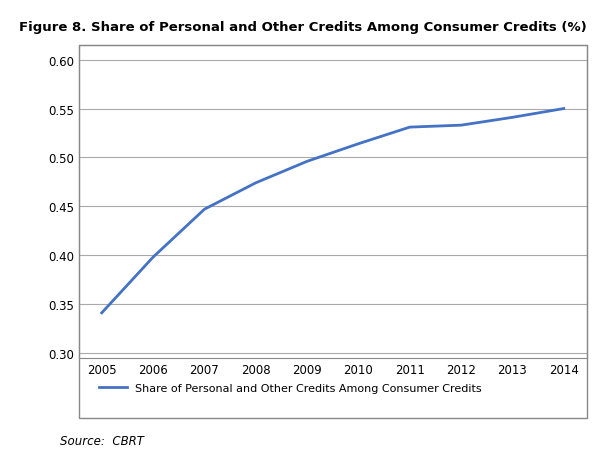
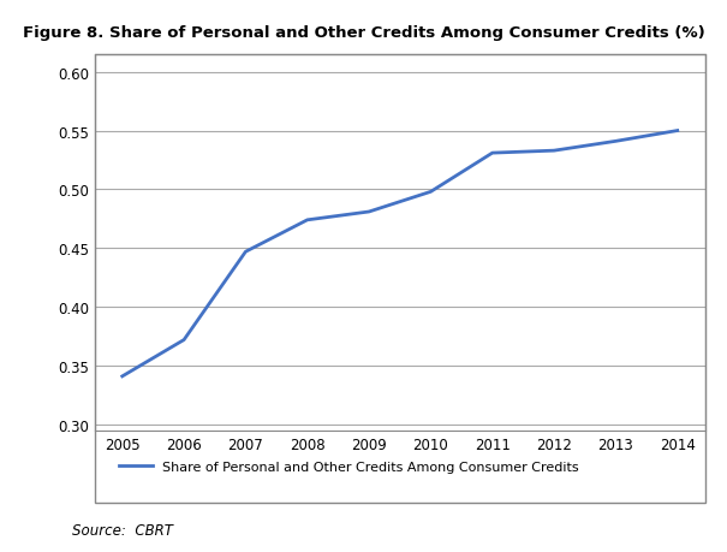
2006: 0.398 -> 0.372
2009: 0.496 -> 0.481
2010: 0.514 -> 0.498
